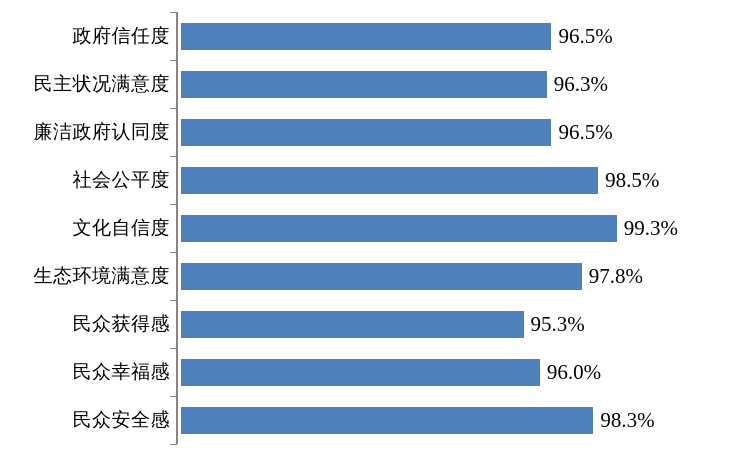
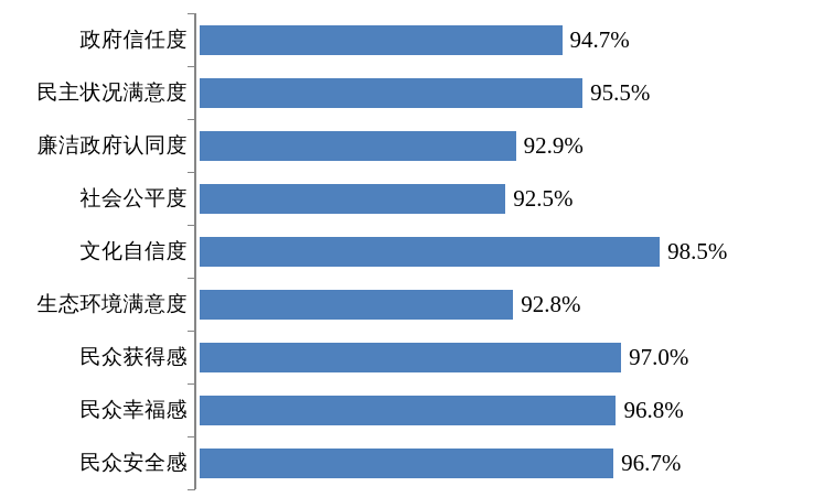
政府信任度: 96.5% -> 94.7%
民主状况满意度: 96.3% -> 95.5%
廉洁政府认同度: 96.5% -> 92.9%
社会公平度: 98.5% -> 92.5%
文化自信度: 99.3% -> 98.5%
生态环境满意度: 97.8% -> 92.8%
民众获得感: 95.3% -> 97.0%
民众幸福感: 96.0% -> 96.8%
民众安全感: 98.3% -> 96.7%
